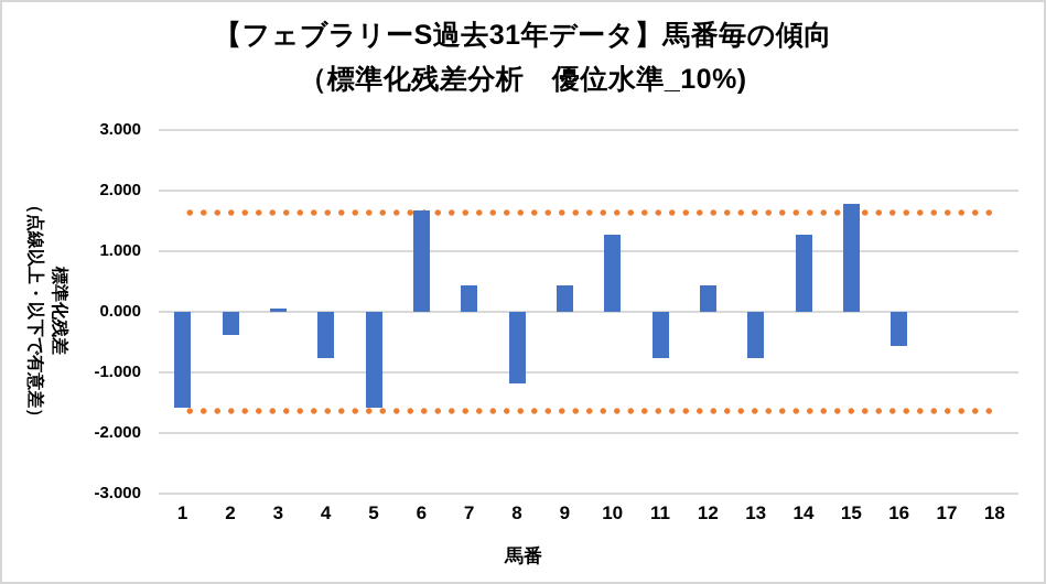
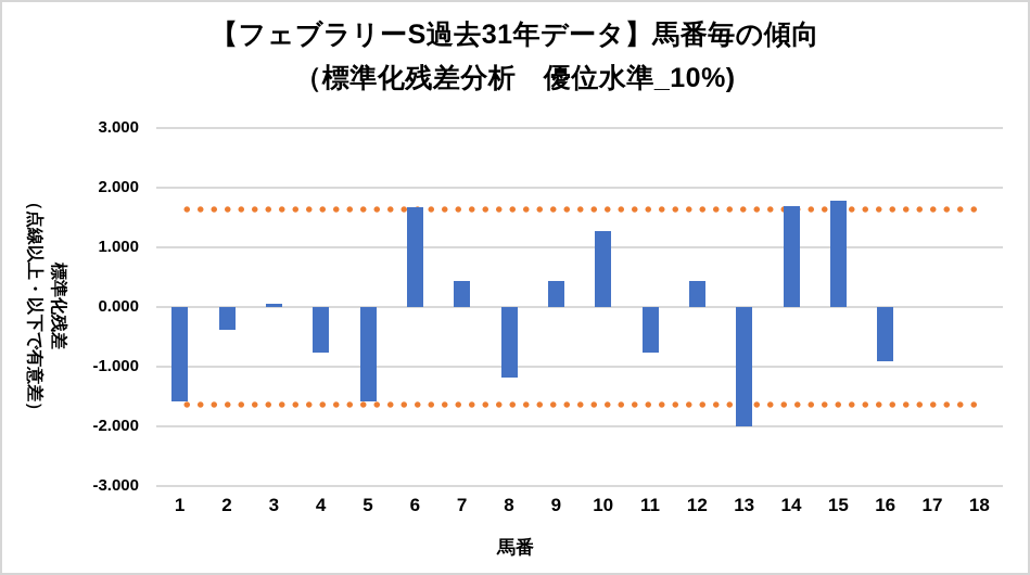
13: -0.8 -> -2.0
14: 1.3 -> 1.7
16: -0.6 -> -0.9
